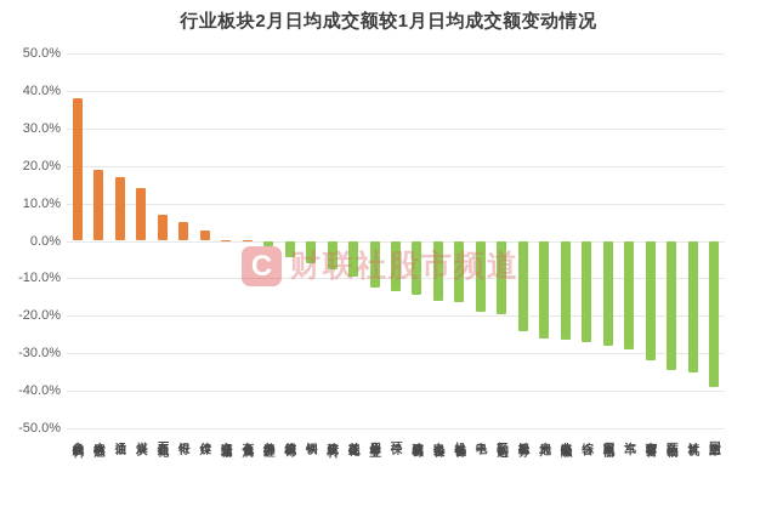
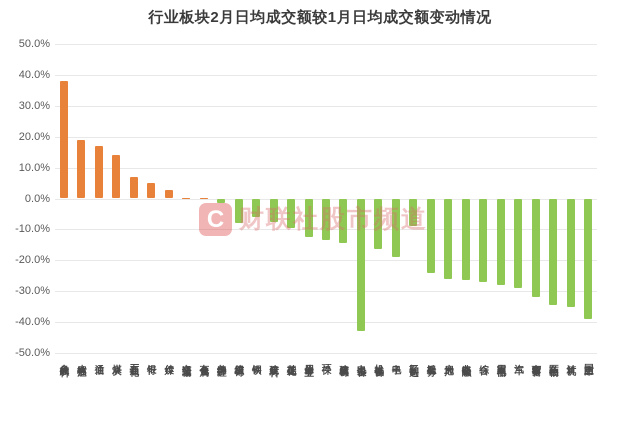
纺织服饰: -4% -> -8%
电力设备: -16% -> -43%
轻工制造: -20% -> -9%
